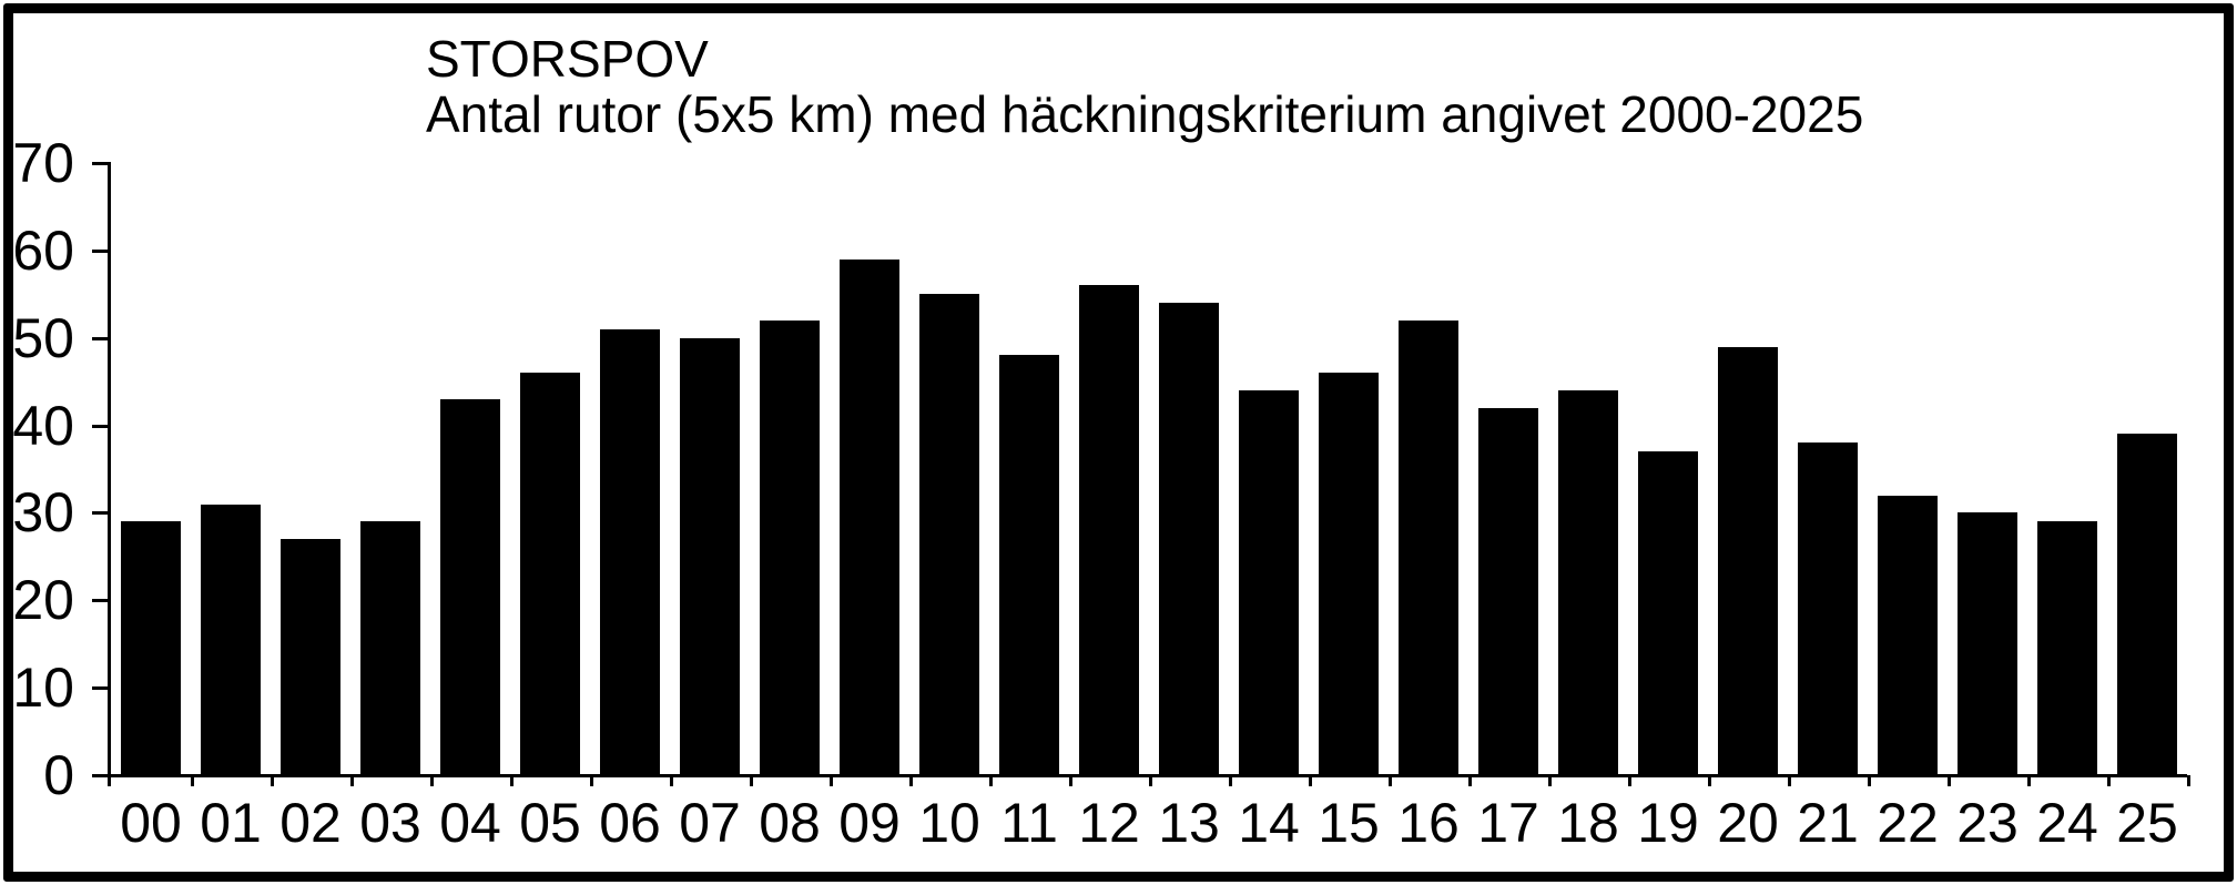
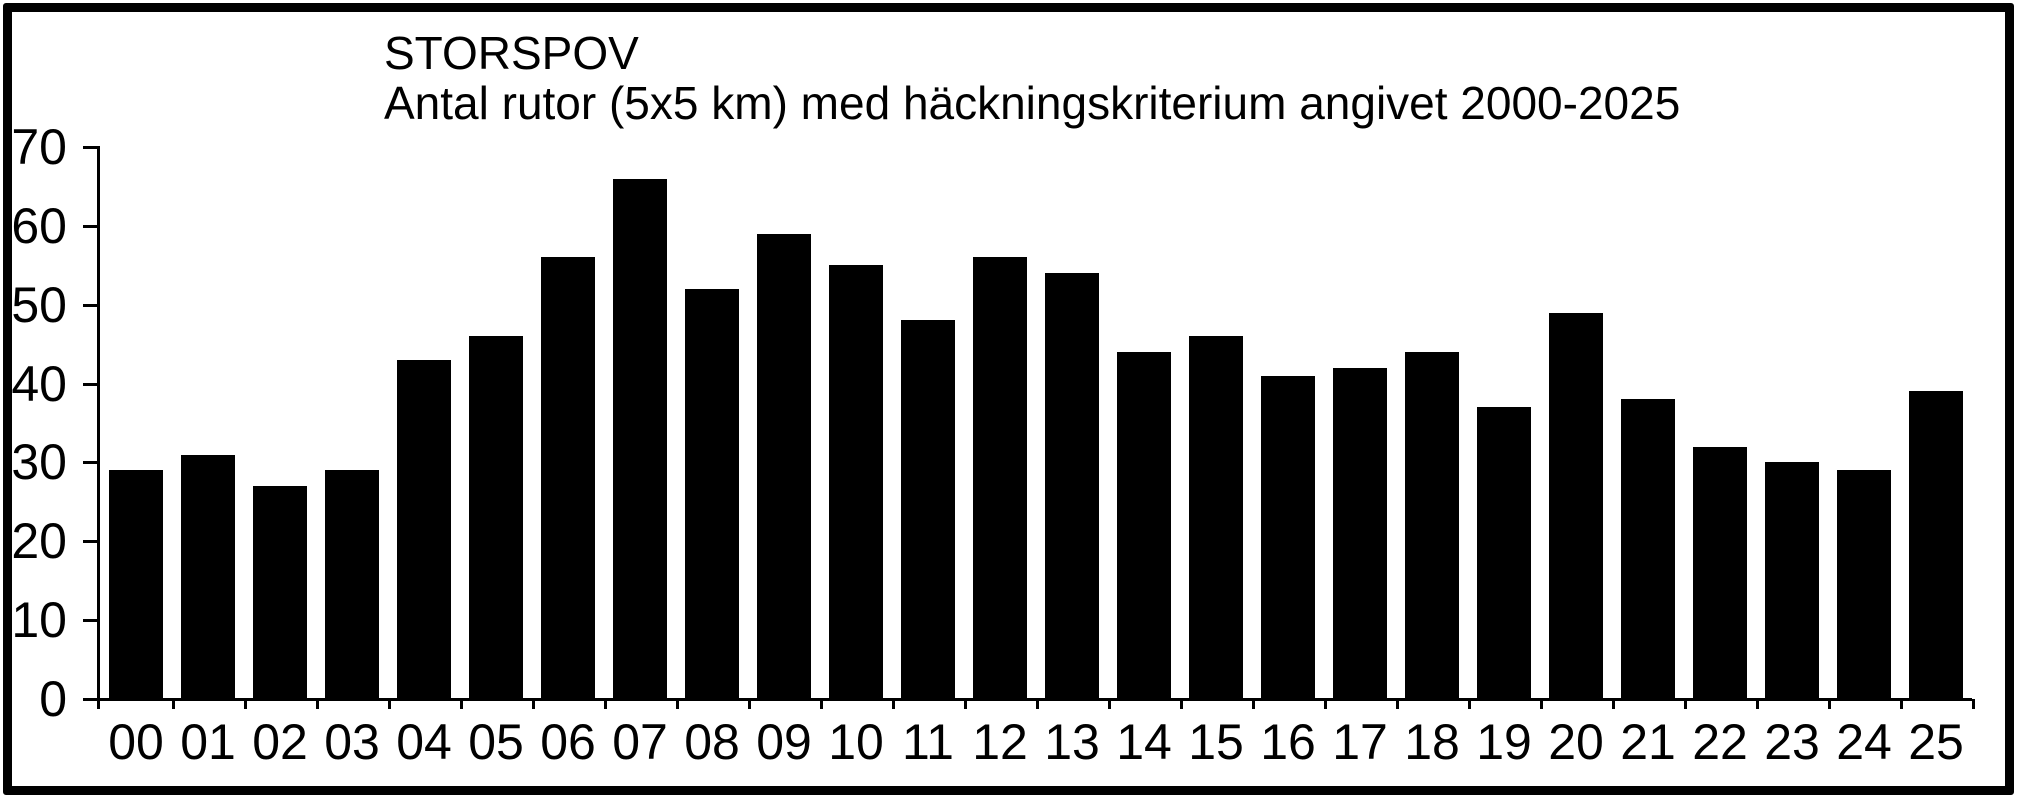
06: 51 -> 56
07: 50 -> 66
16: 52 -> 41
